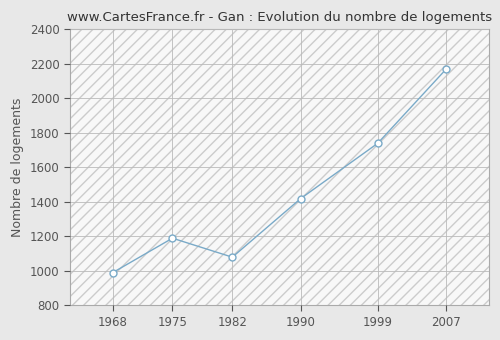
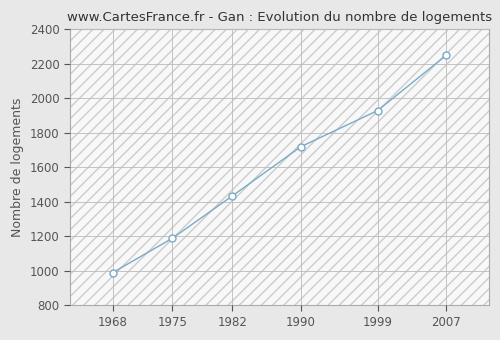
1982: 1080 -> 1440
1990: 1420 -> 1720
1999: 1740 -> 1930
2007: 2170 -> 2250
